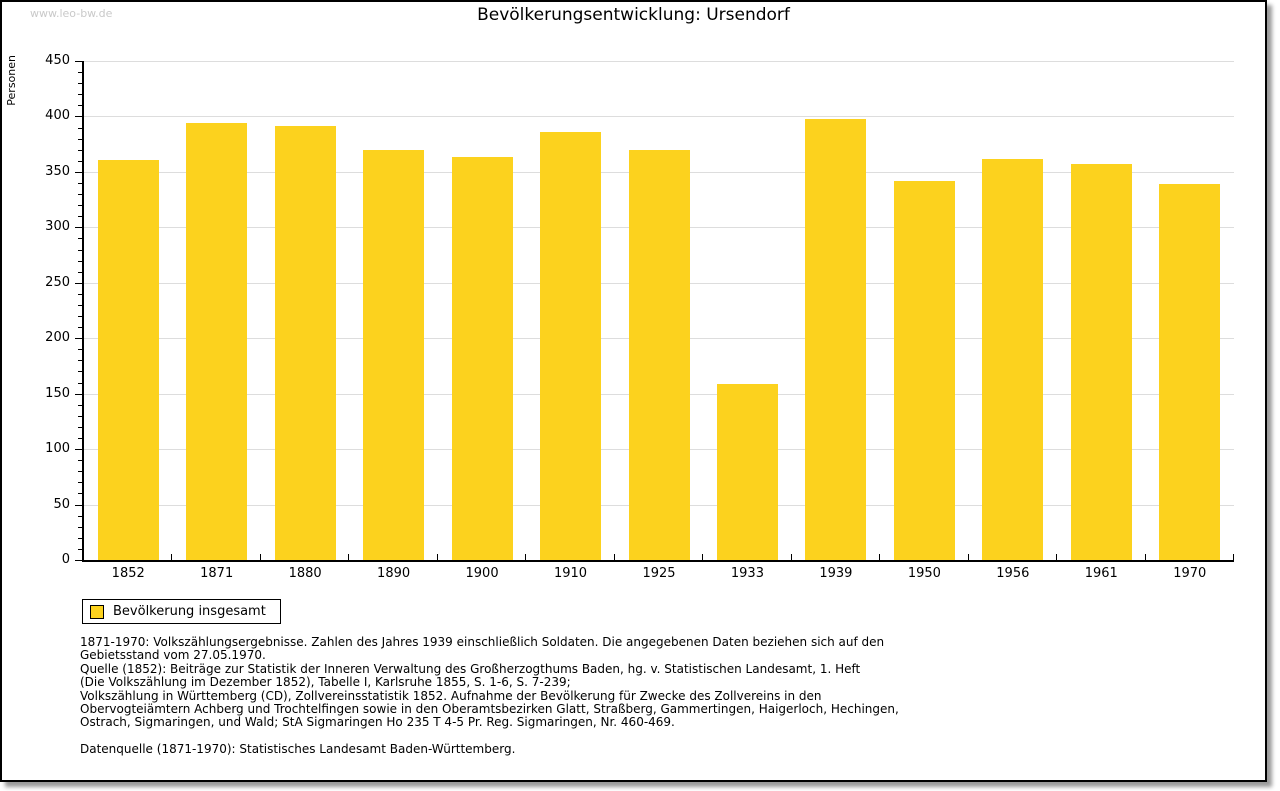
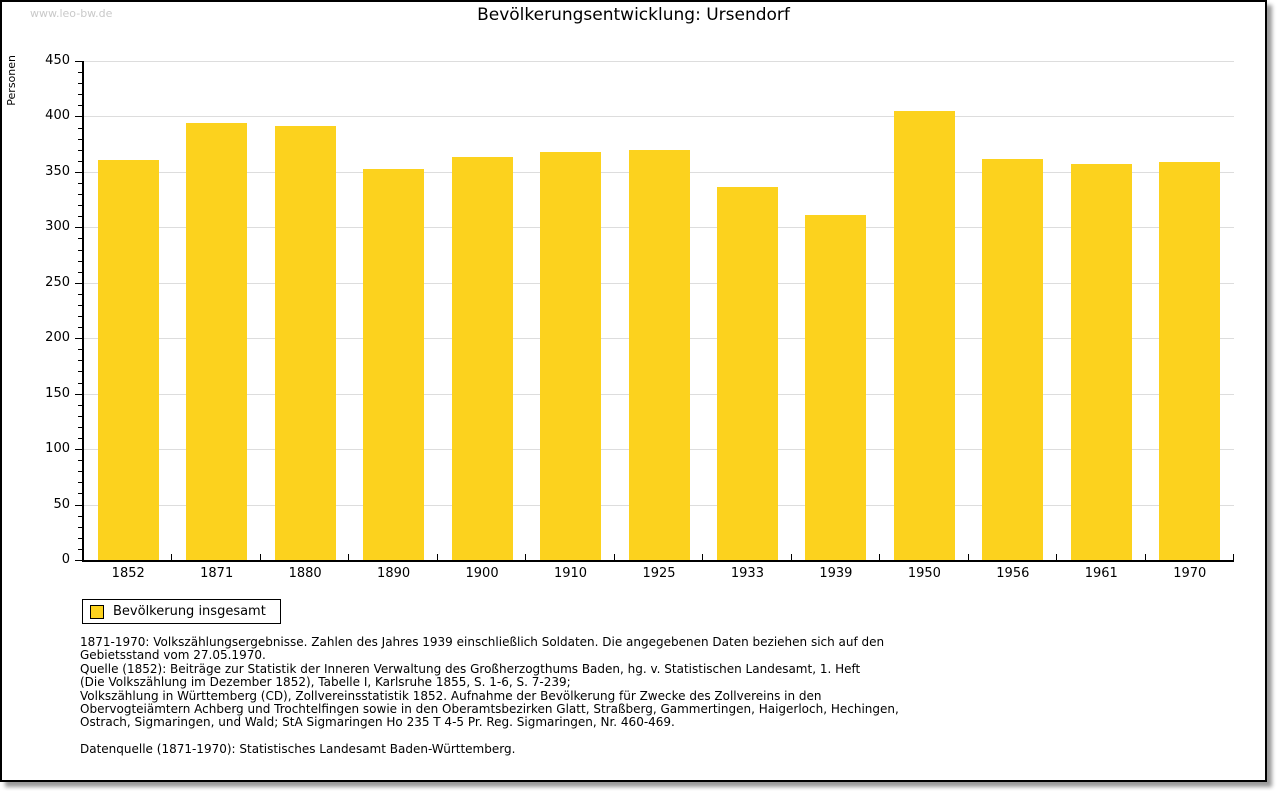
1890: 370 -> 353
1910: 386 -> 368
1933: 159 -> 336
1939: 398 -> 311
1950: 342 -> 405
1970: 339 -> 359
